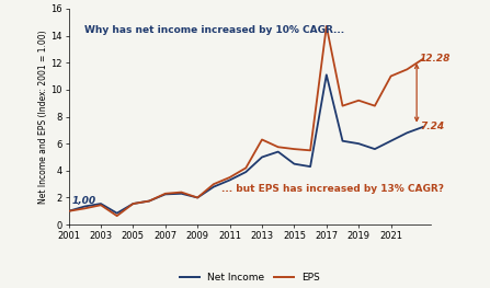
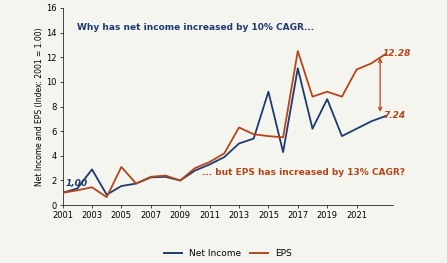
Net Income/2003: 1.6 -> 2.9
EPS/2005: 1.6 -> 3.1
Net Income/2015: 4.5 -> 9.2
EPS/2017: 14.7 -> 12.5
Net Income/2019: 6.0 -> 8.6
